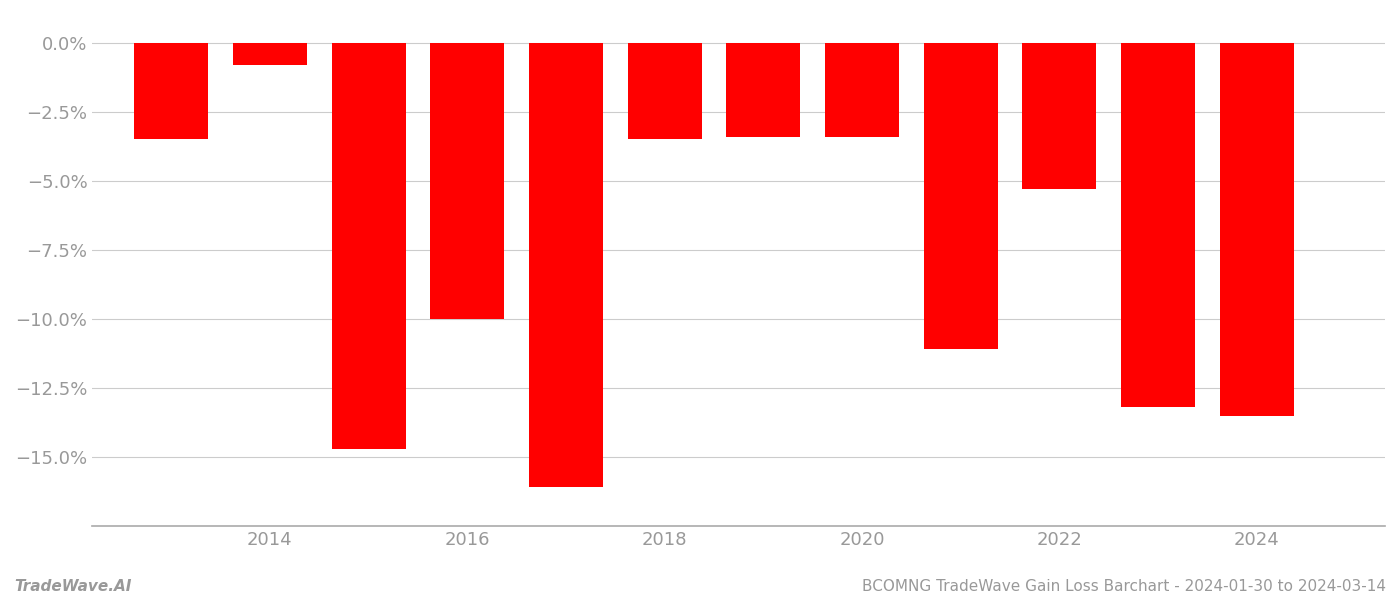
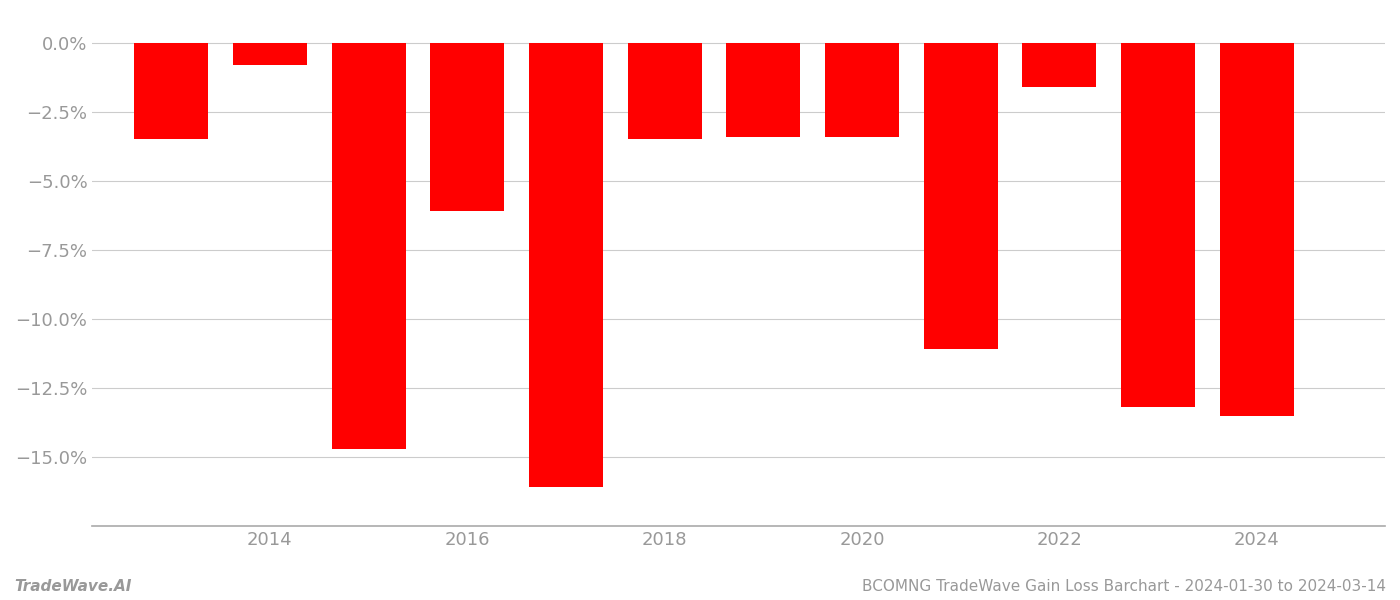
2016: -10.0% -> -6.1%
2022: -5.3% -> -1.6%
